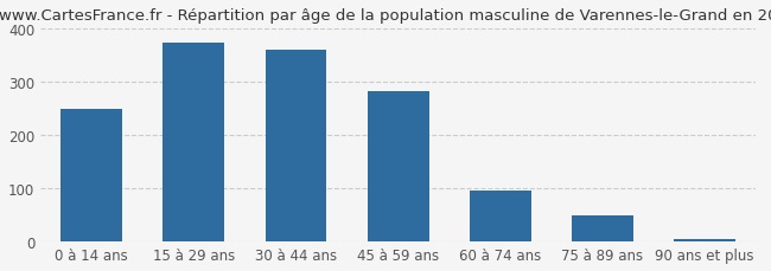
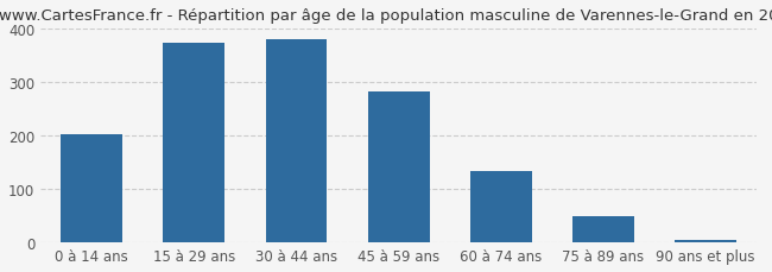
0 à 14 ans: 250 -> 202
30 à 44 ans: 360 -> 381
60 à 74 ans: 95 -> 133
